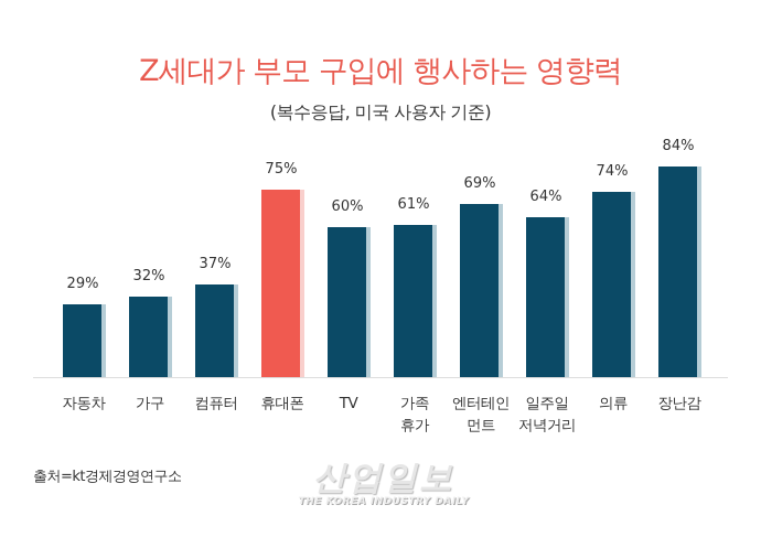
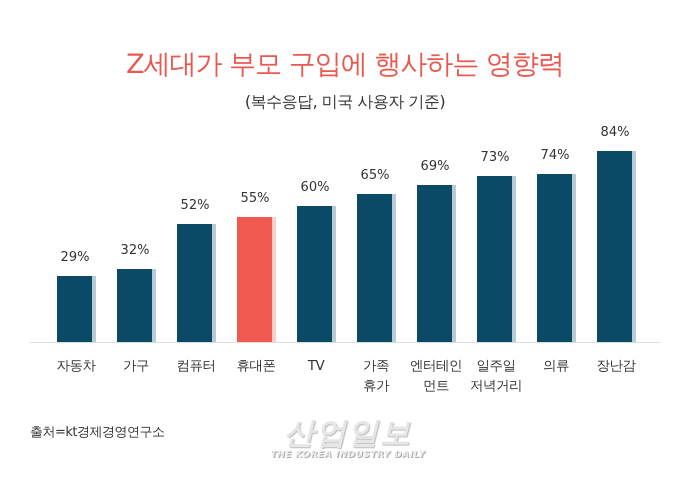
컴퓨터: 37% -> 52%
휴대폰: 75% -> 55%
가족 휴가: 61% -> 65%
일주일 저녁거리: 64% -> 73%
